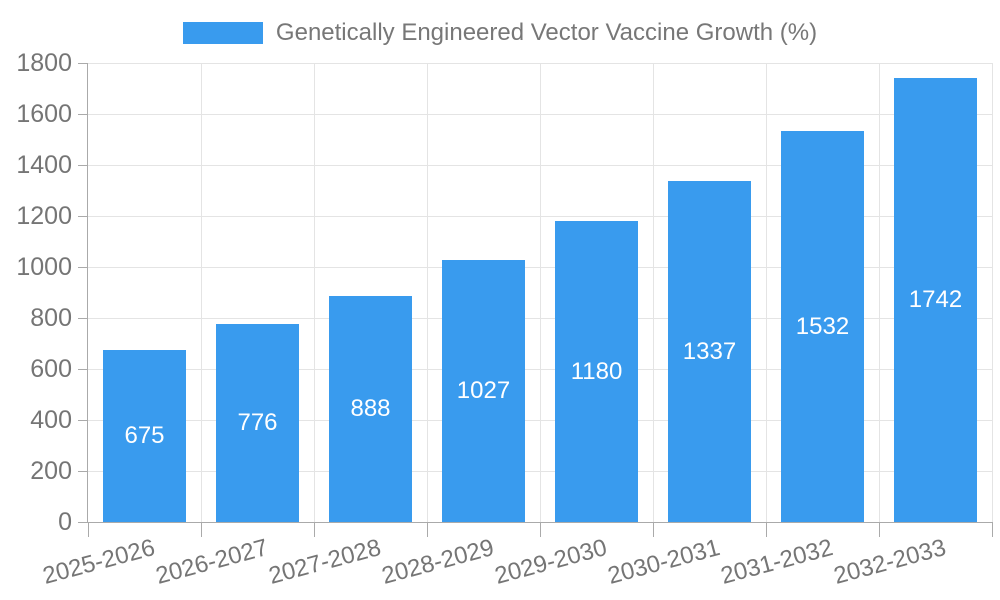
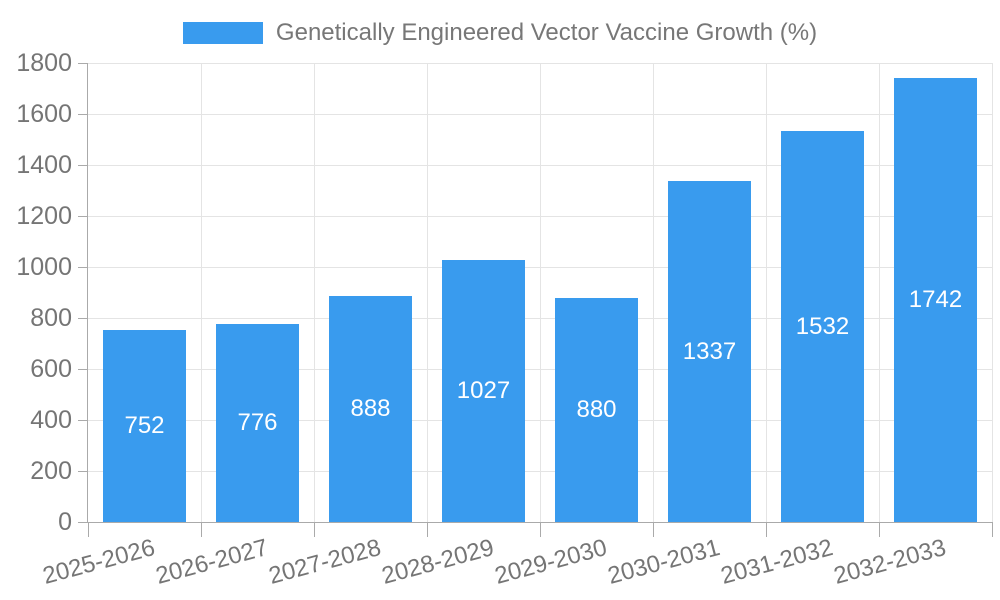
2025-2026: 675 -> 752
2029-2030: 1180 -> 880
